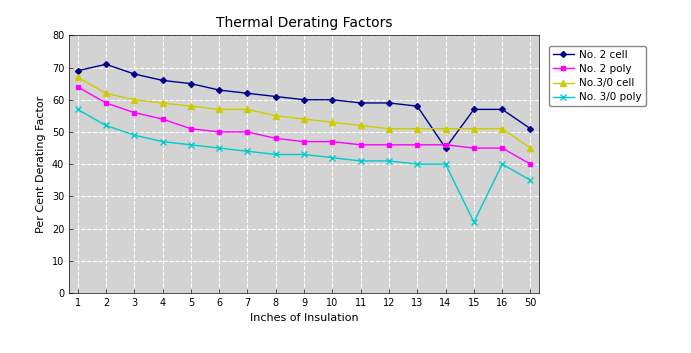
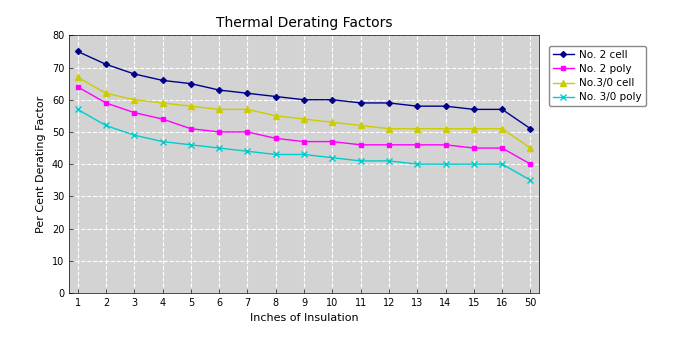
No. 2 cell/1: 69 -> 75
No. 2 cell/14: 45 -> 58
No. 3/0 poly/15: 22 -> 40
